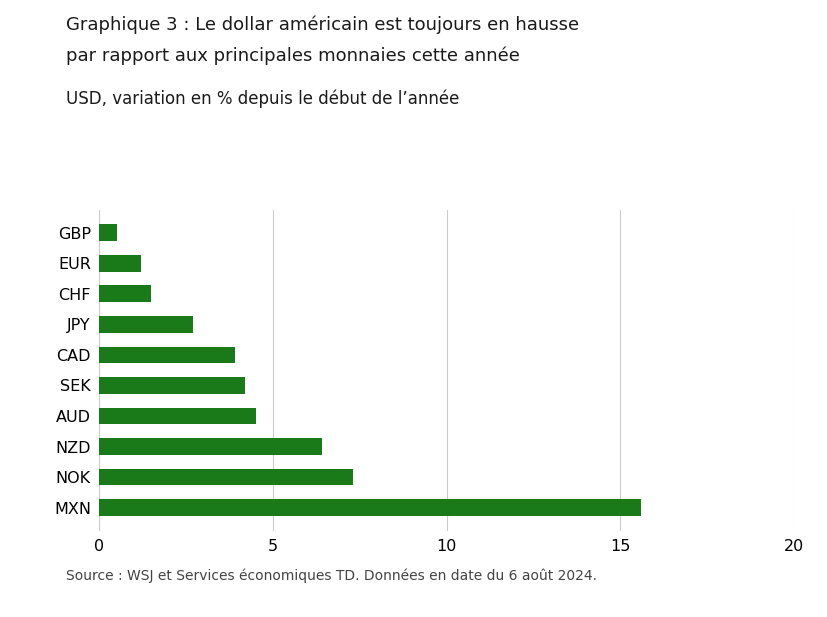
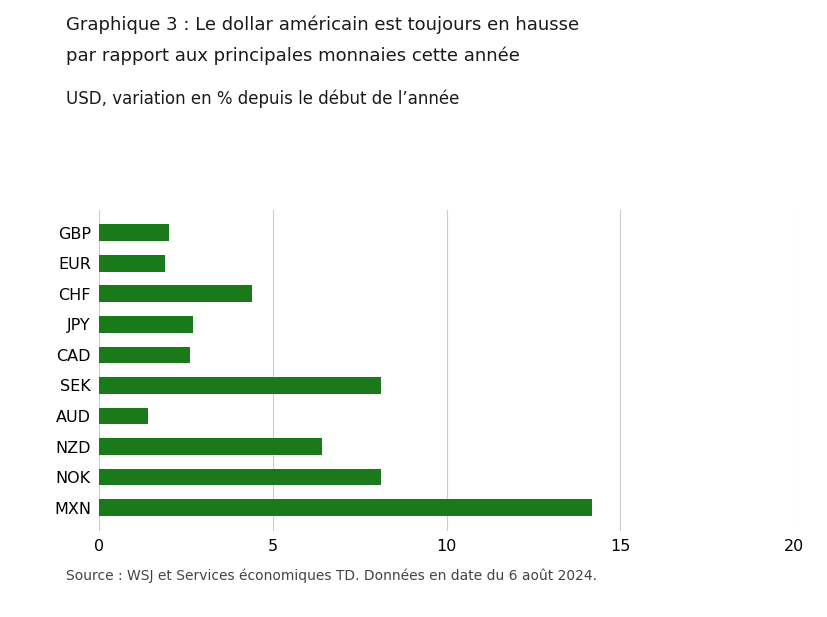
GBP: 0.5 -> 2.0
EUR: 1.2 -> 1.9
CHF: 1.5 -> 4.4
CAD: 3.9 -> 2.6
SEK: 4.2 -> 8.1
AUD: 4.5 -> 1.4
NOK: 7.3 -> 8.1
MXN: 15.6 -> 14.2
